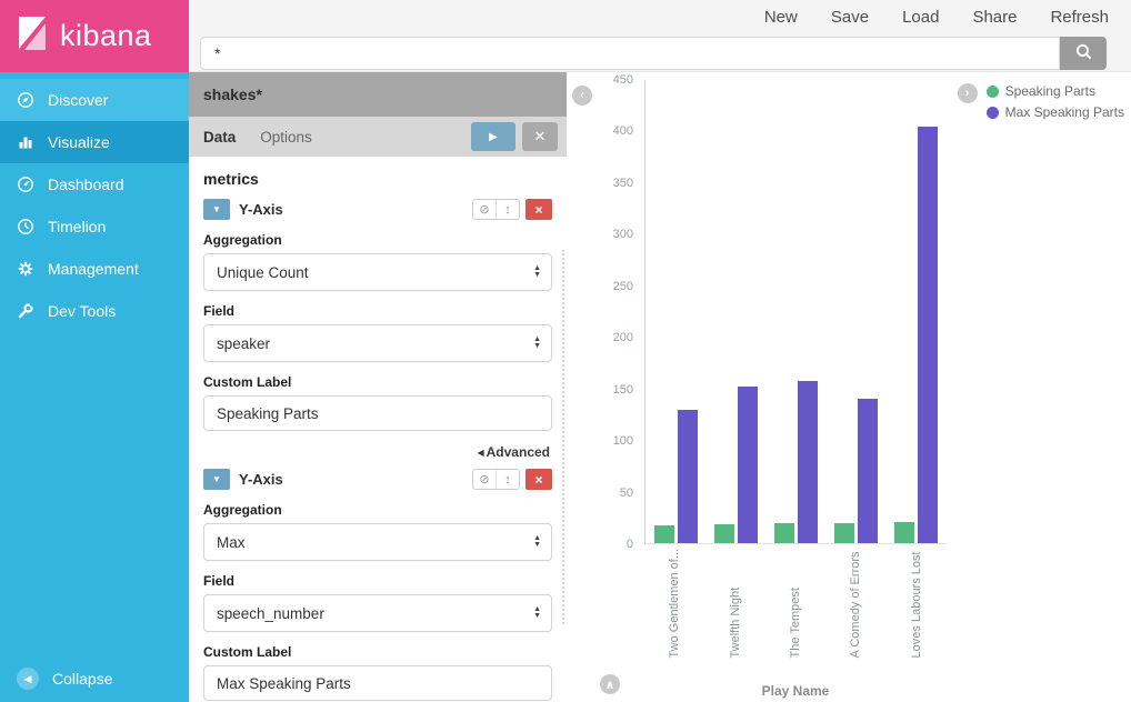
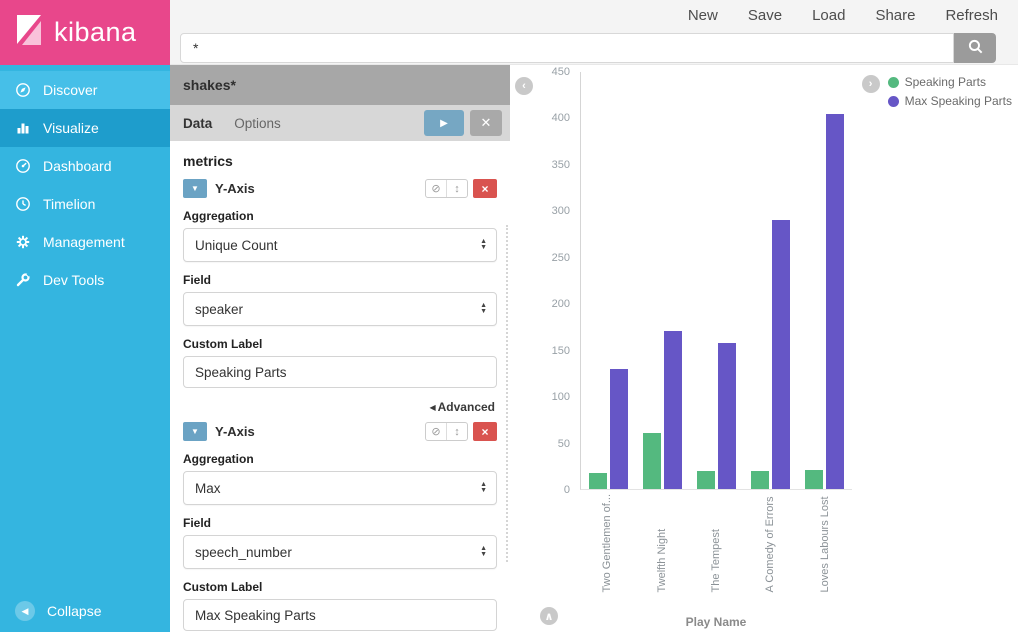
Speaking Parts/Twelfth Night: 20 -> 60
Max Speaking Parts/Twelfth Night: 150 -> 170
Max Speaking Parts/A Comedy of Errors: 140 -> 290
